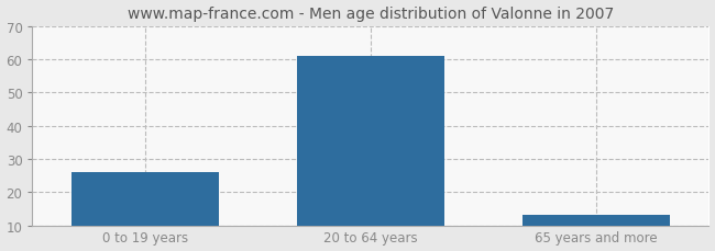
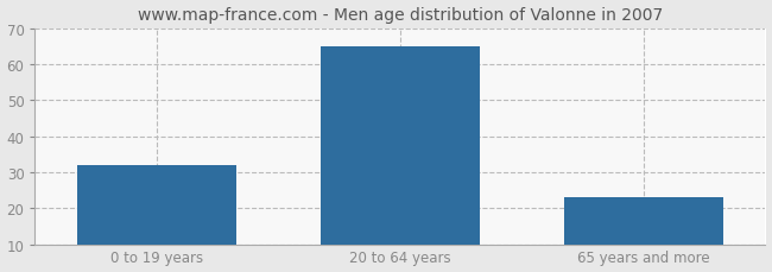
0 to 19 years: 26 -> 32
20 to 64 years: 61 -> 65
65 years and more: 13 -> 23
